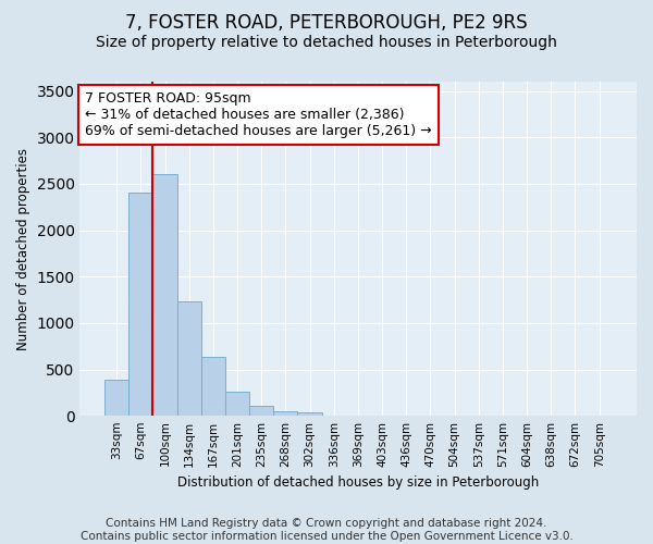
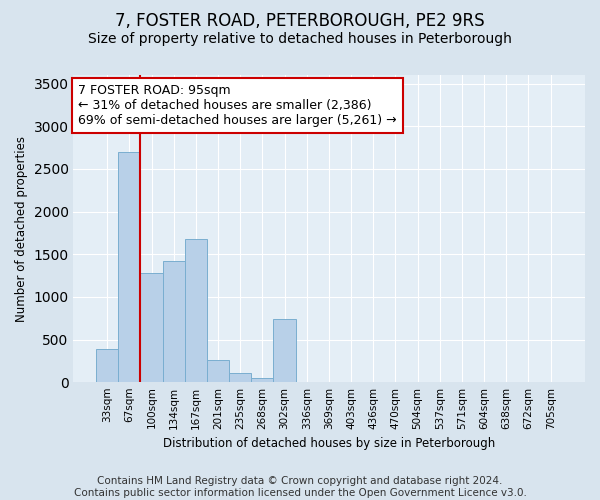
67sqm: 2400 -> 2700
100sqm: 2610 -> 1280
134sqm: 1230 -> 1420
167sqm: 640 -> 1680
302sqm: 40 -> 740
